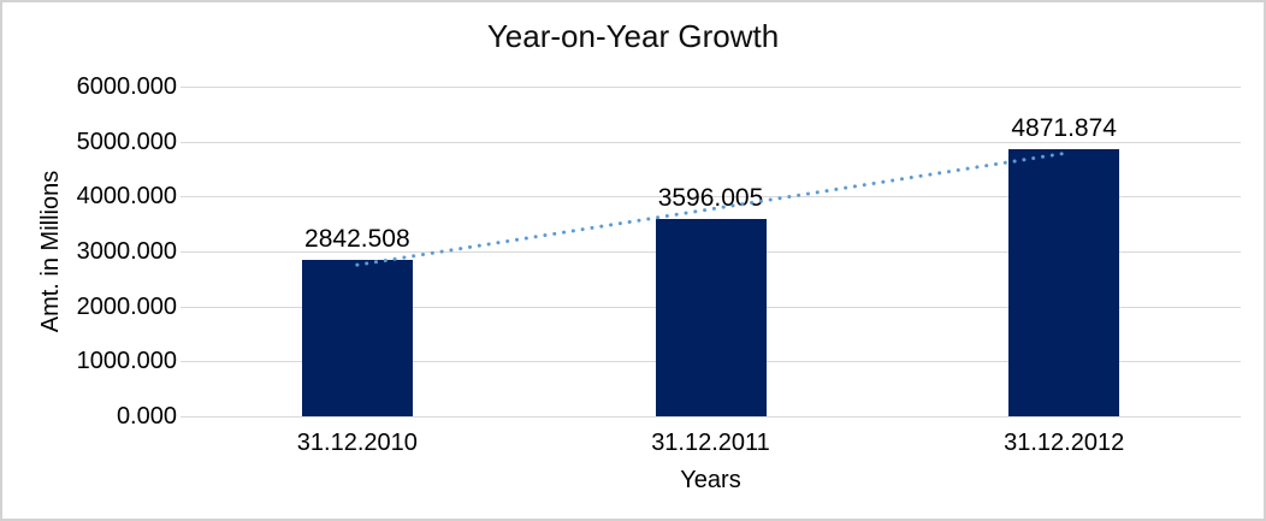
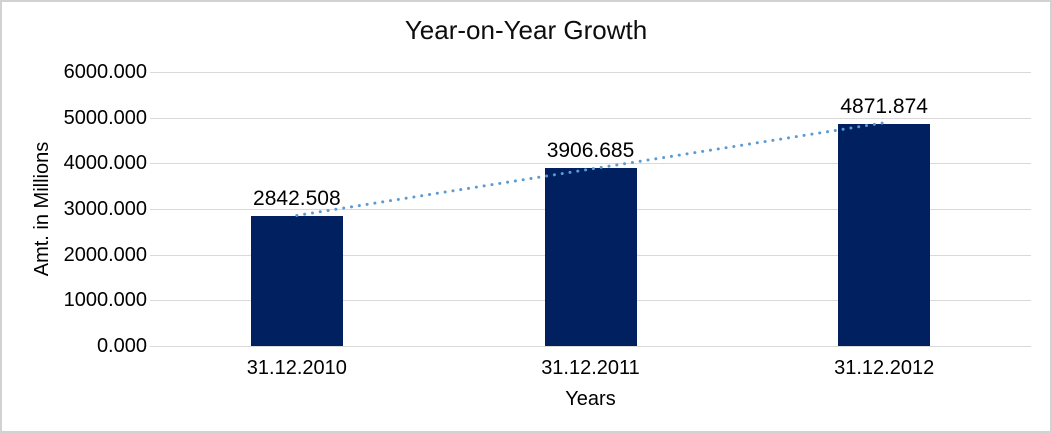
31.12.2011: 3596.005 -> 3906.685
